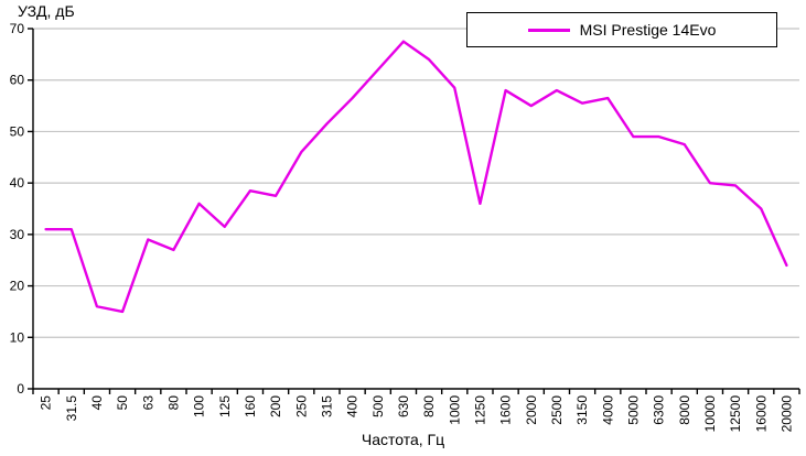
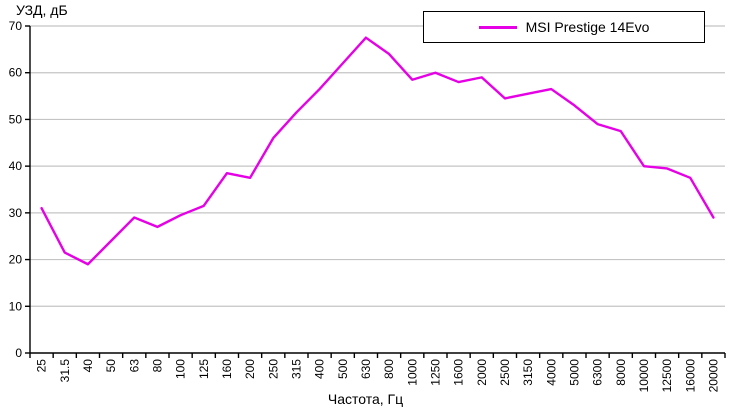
31.5: 31 -> 22
40: 16 -> 19
50: 15 -> 24
100: 36 -> 30
1250: 36 -> 60
2000: 55 -> 59
2500: 58 -> 54
5000: 49 -> 53
16000: 35 -> 38
20000: 24 -> 29
